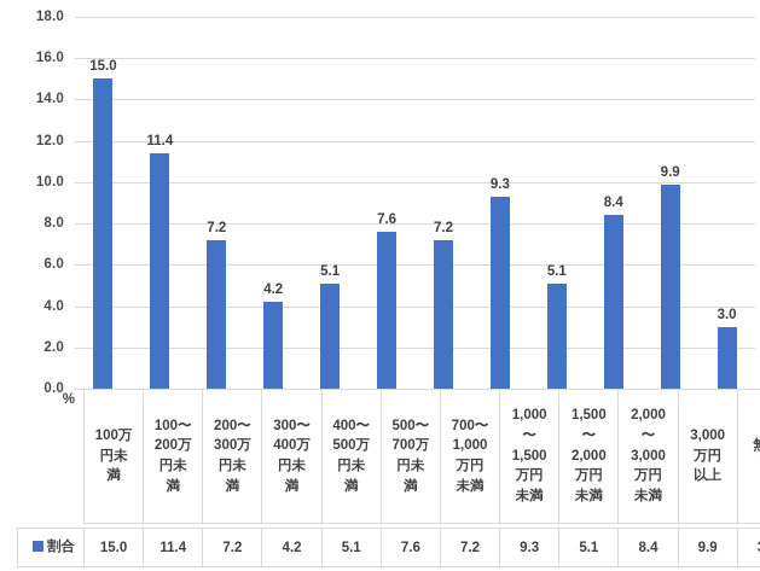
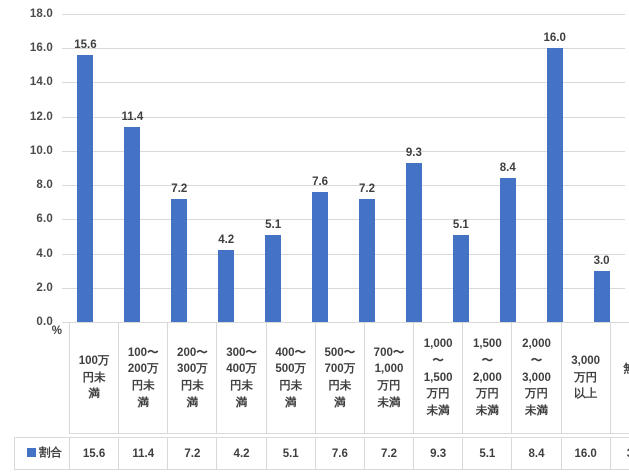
100万円未満: 15.0 -> 15.6
3,000万円以上: 9.9 -> 16.0
